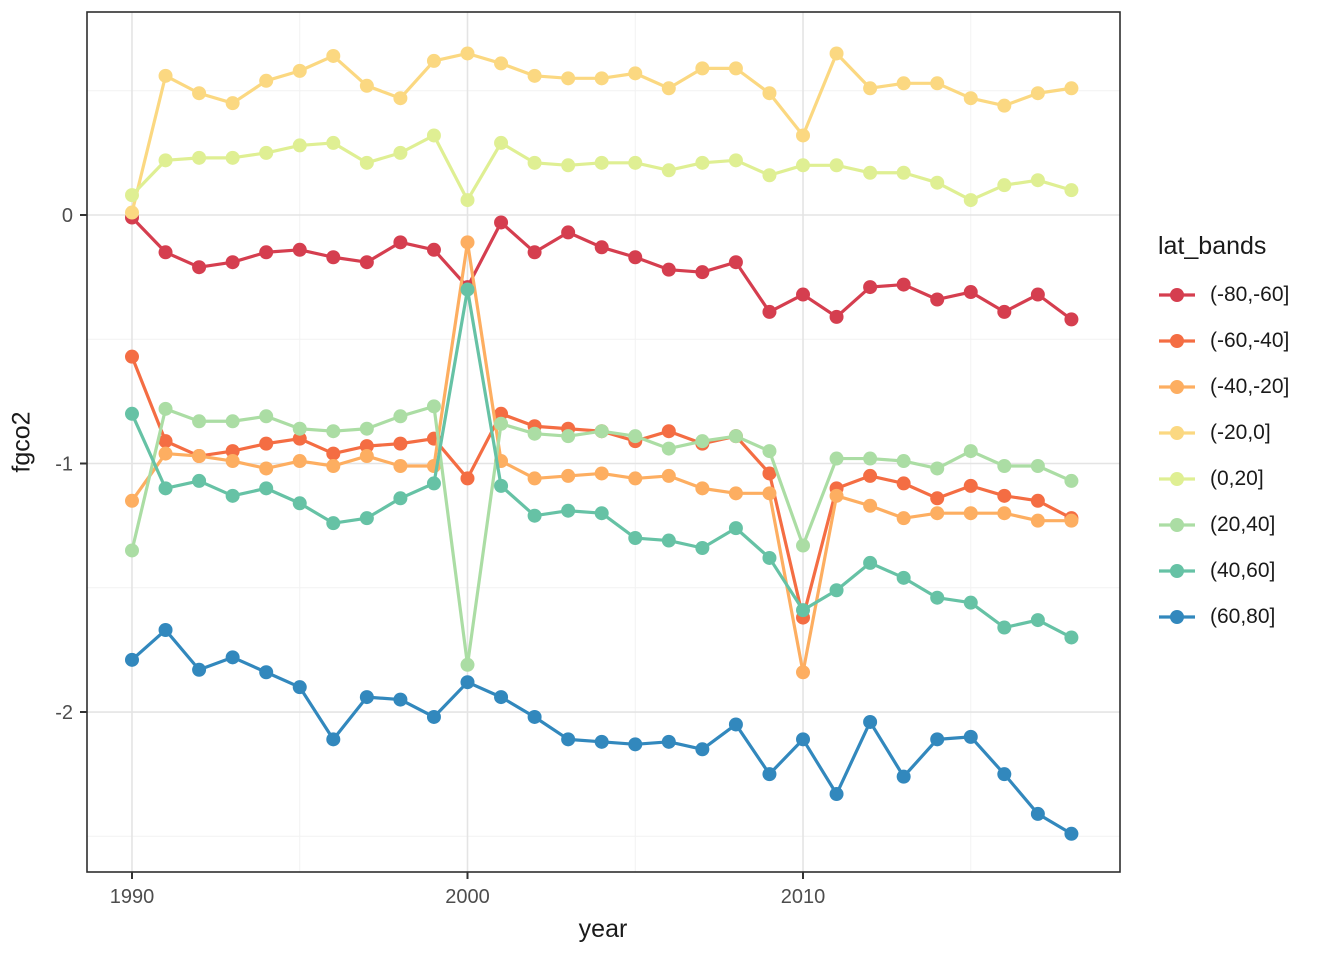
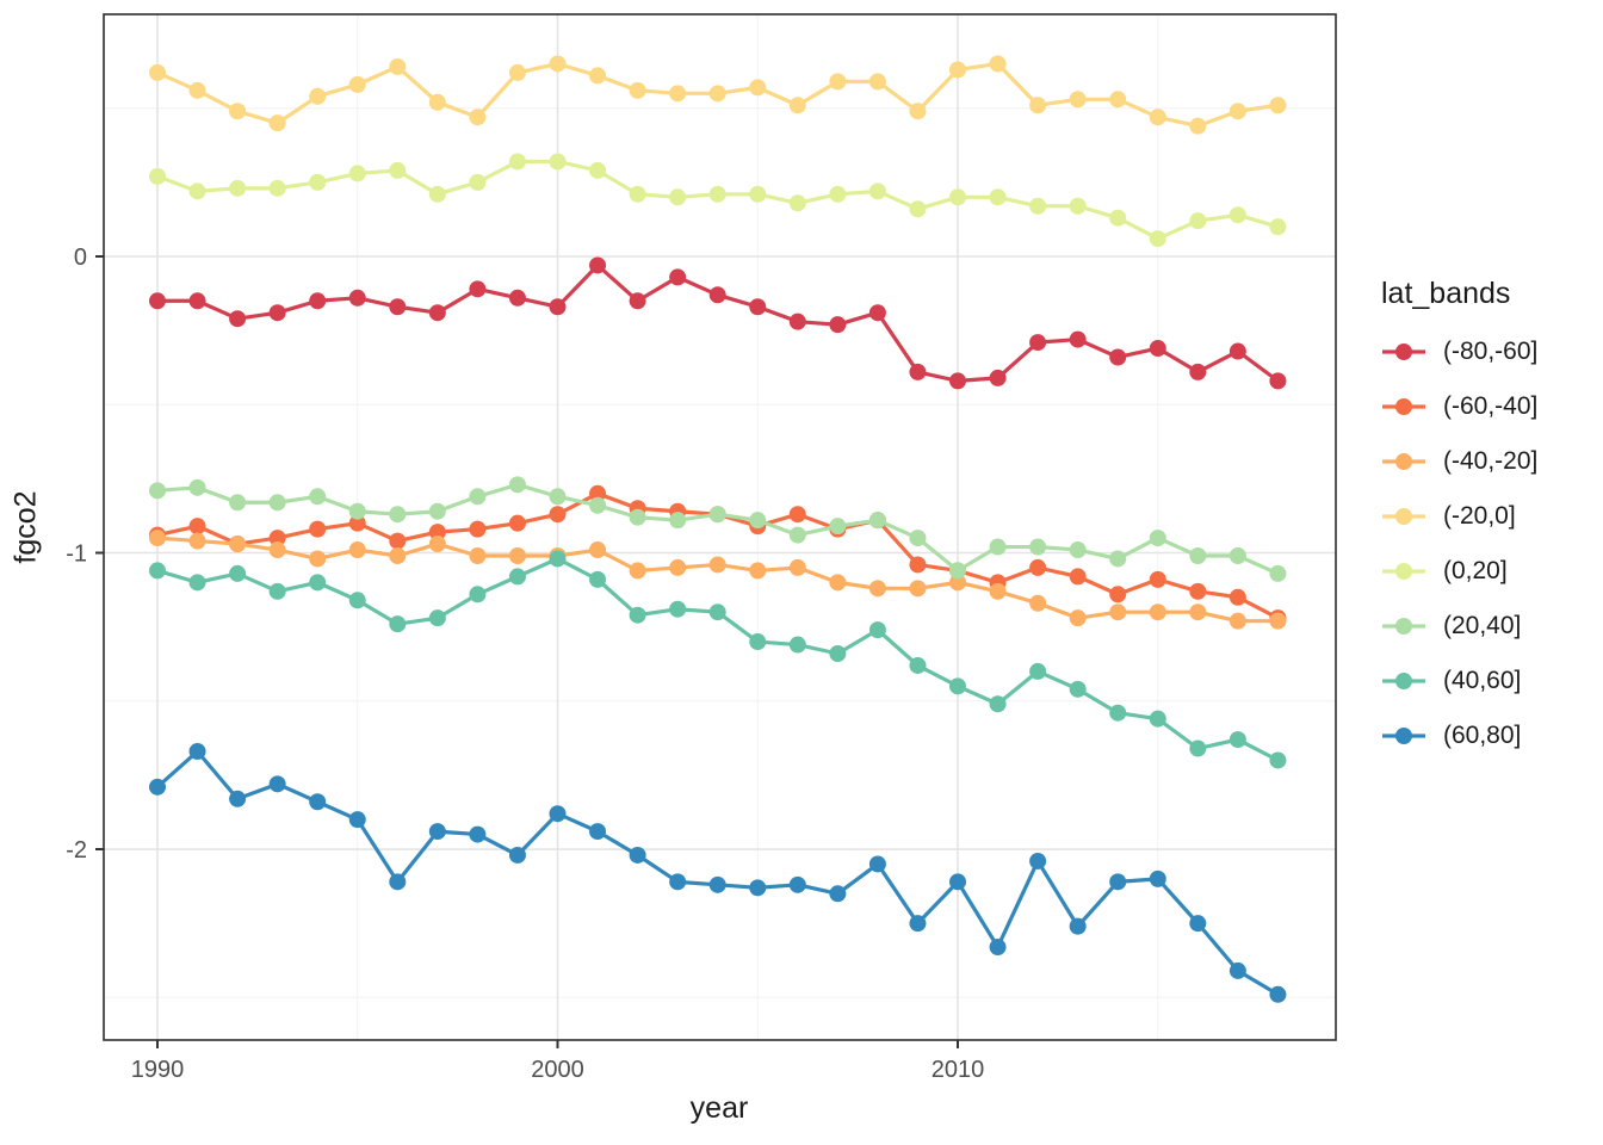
(-80,-60]/1990: -0.01 -> -0.15
(-60,-40]/1990: -0.57 -> -0.94
(-40,-20]/1990: -1.15 -> -0.95
(-20,0]/1990: 0.01 -> 0.62
(0,20]/1990: 0.08 -> 0.27
(20,40]/1990: -1.35 -> -0.79
(40,60]/1990: -0.80 -> -1.06
(-80,-60]/2000: -0.29 -> -0.17
(-60,-40]/2000: -1.06 -> -0.87
(-40,-20]/2000: -0.11 -> -1.01
(0,20]/2000: 0.06 -> 0.32
(20,40]/2000: -1.81 -> -0.81
(40,60]/2000: -0.30 -> -1.02
(-80,-60]/2010: -0.32 -> -0.42
(-60,-40]/2010: -1.62 -> -1.06
(-40,-20]/2010: -1.84 -> -1.10
(-20,0]/2010: 0.32 -> 0.63
(20,40]/2010: -1.33 -> -1.06
(40,60]/2010: -1.59 -> -1.45
